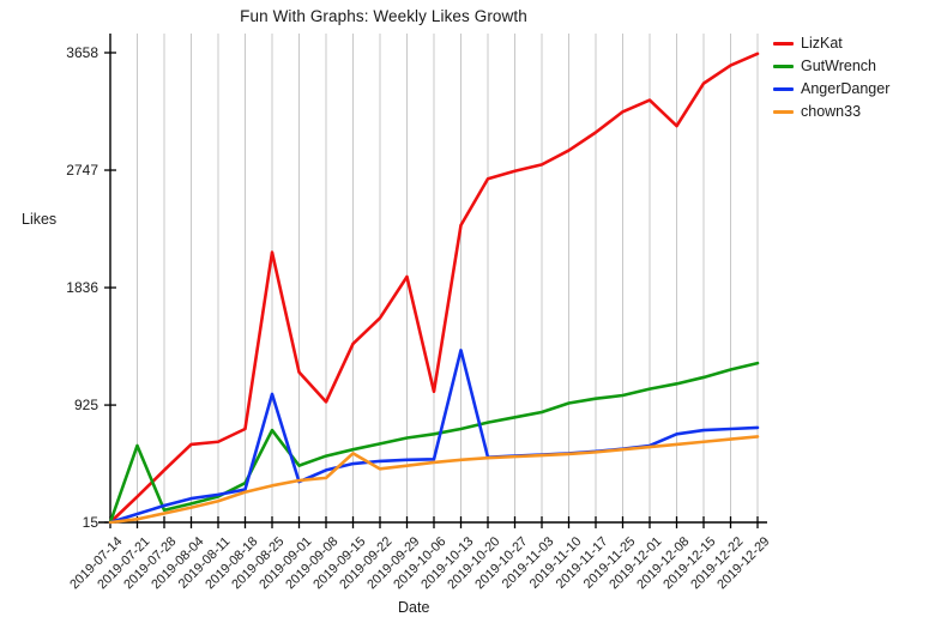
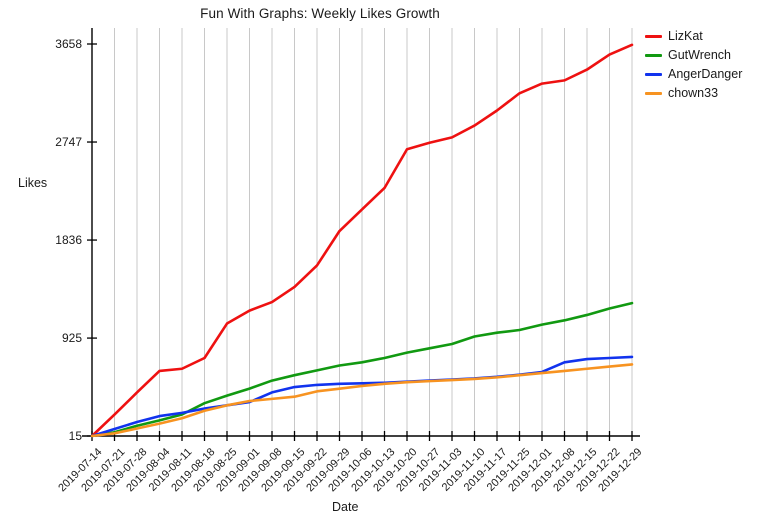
GutWrench/2019-07-21: 610 -> 50
LizKat/2019-08-25: 2110 -> 1060
GutWrench/2019-08-25: 730 -> 390
AngerDanger/2019-08-25: 1010 -> 300
LizKat/2019-09-08: 950 -> 1260
chown33/2019-09-15: 550 -> 380
LizKat/2019-10-06: 1030 -> 2120
AngerDanger/2019-10-13: 1350 -> 510
LizKat/2019-12-08: 3090 -> 3320
